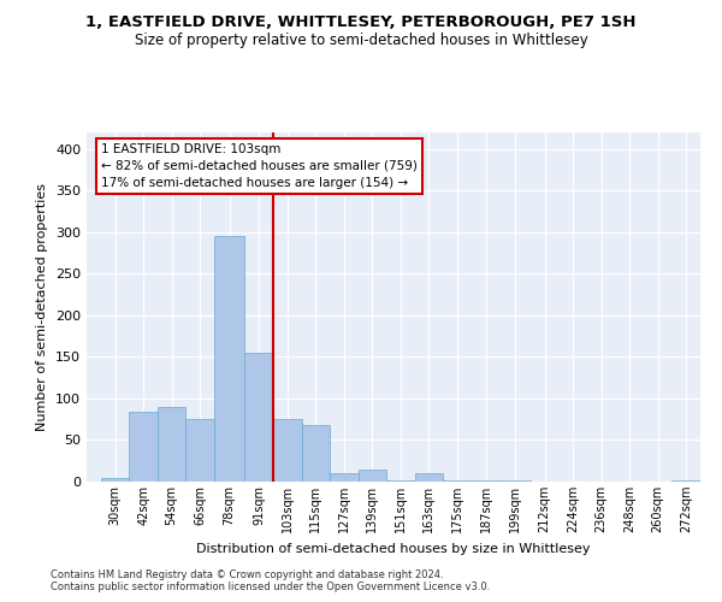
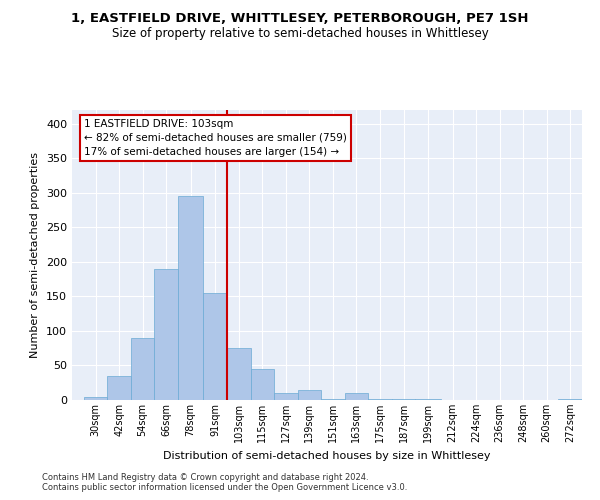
42sqm: 84 -> 35
66sqm: 76 -> 190
115sqm: 68 -> 45
